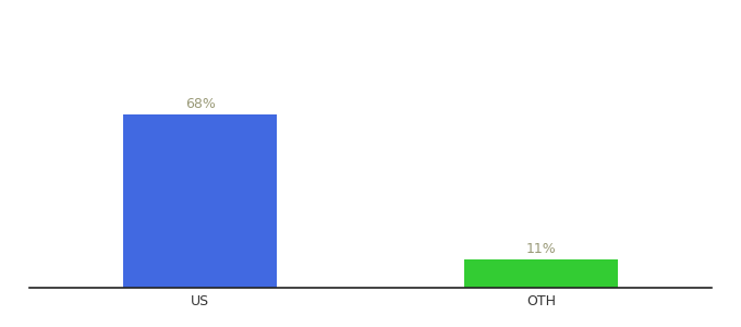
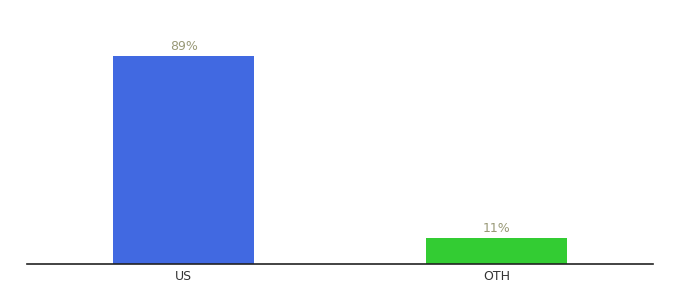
US: 68% -> 89%
